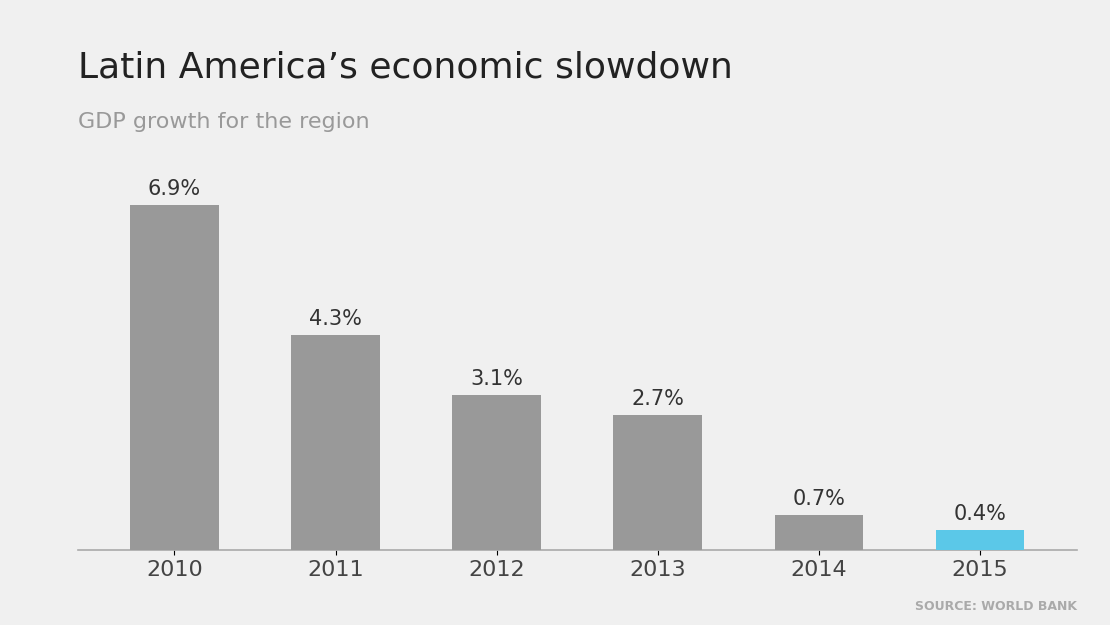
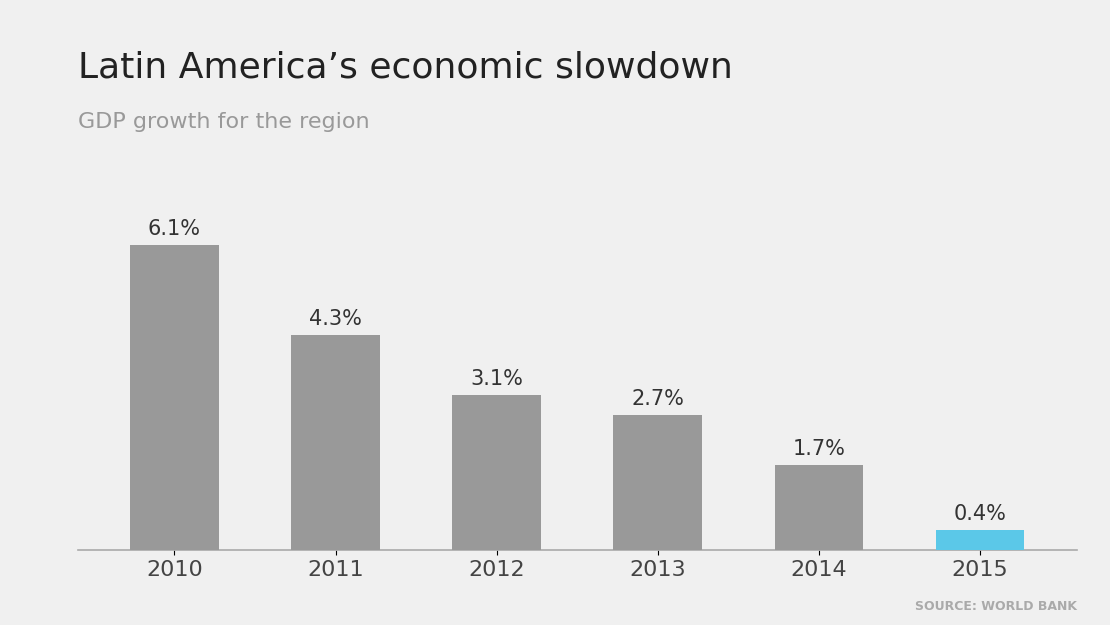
2010: 6.9% -> 6.1%
2014: 0.7% -> 1.7%
